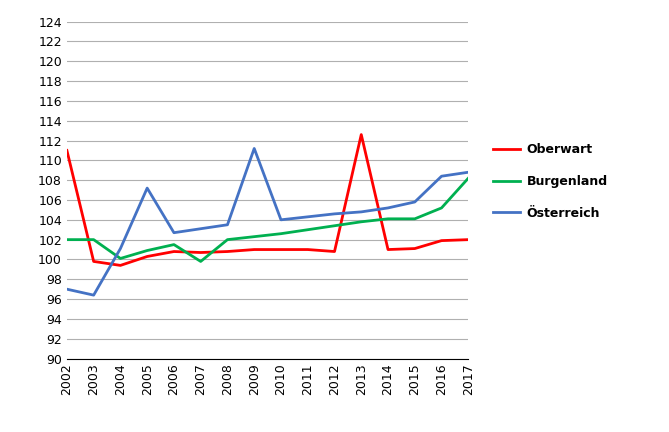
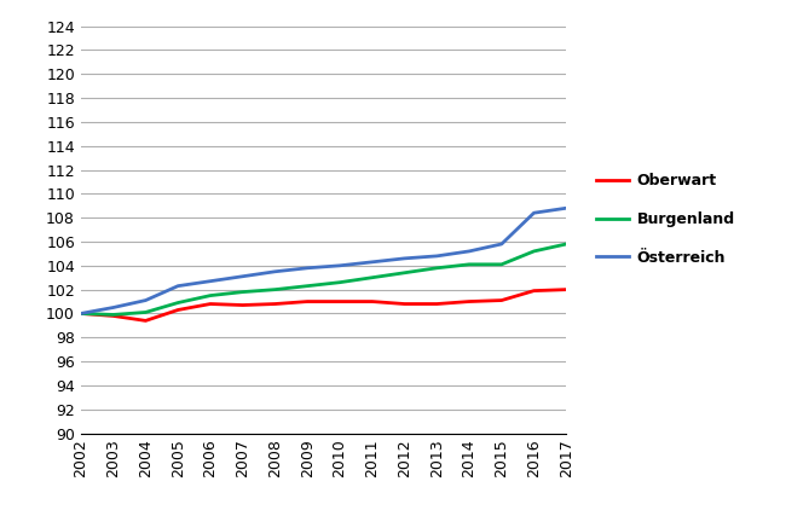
Oberwart/2002: 111.0 -> 100.0
Burgenland/2002: 102.0 -> 100.0
Österreich/2002: 97.0 -> 100.0
Burgenland/2003: 102.0 -> 99.9
Österreich/2003: 96.4 -> 100.5
Österreich/2005: 107.2 -> 102.3
Burgenland/2007: 99.8 -> 101.8
Österreich/2009: 111.2 -> 103.8
Oberwart/2013: 112.6 -> 100.8
Burgenland/2017: 108.2 -> 105.8
